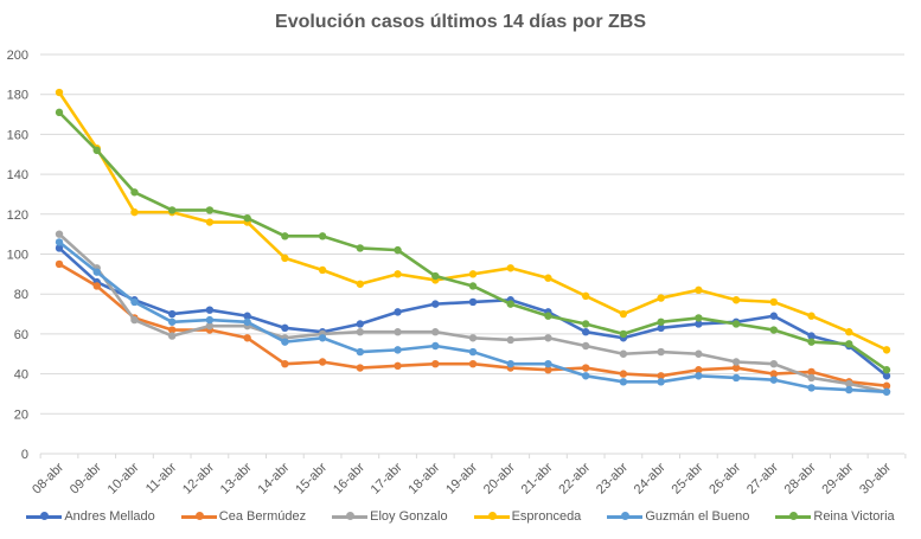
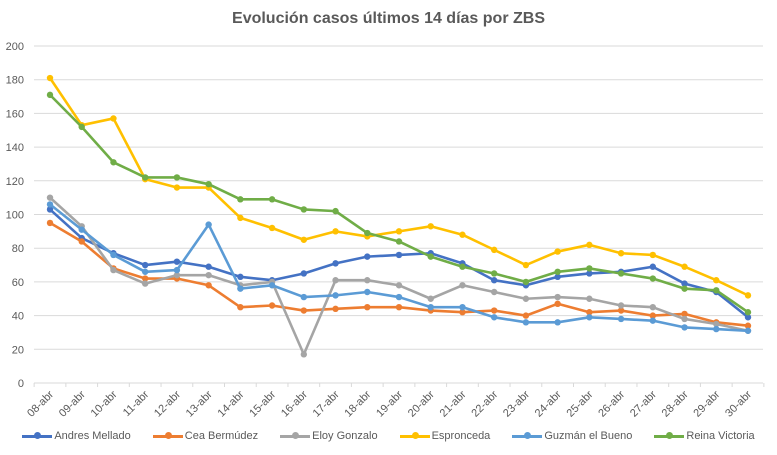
Espronceda/10-abr: 121 -> 157
Guzmán el Bueno/13-abr: 66 -> 94
Eloy Gonzalo/16-abr: 61 -> 17
Eloy Gonzalo/20-abr: 57 -> 50
Cea Bermúdez/24-abr: 39 -> 47
